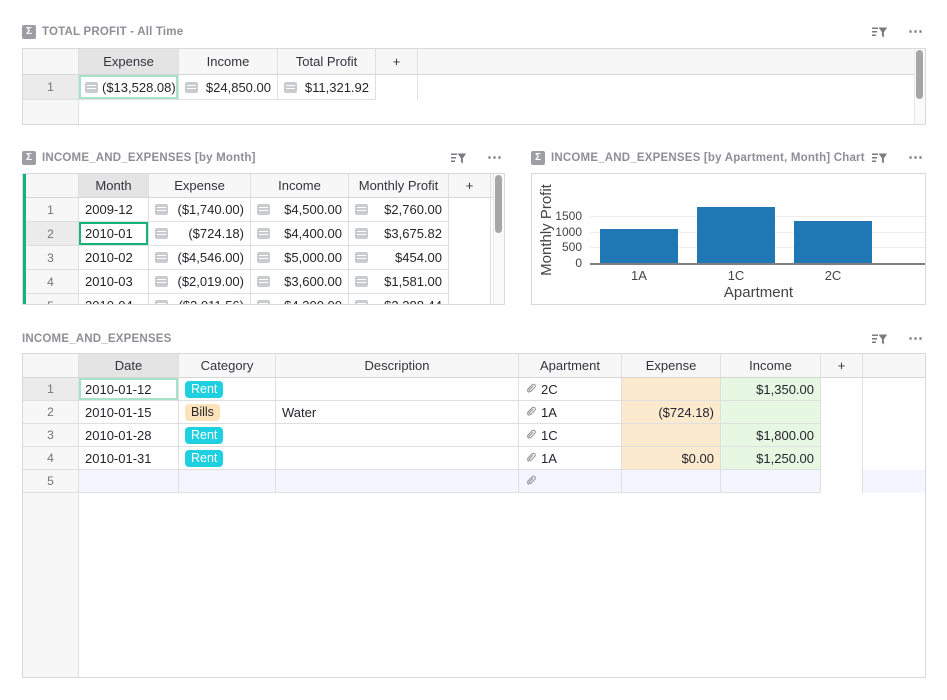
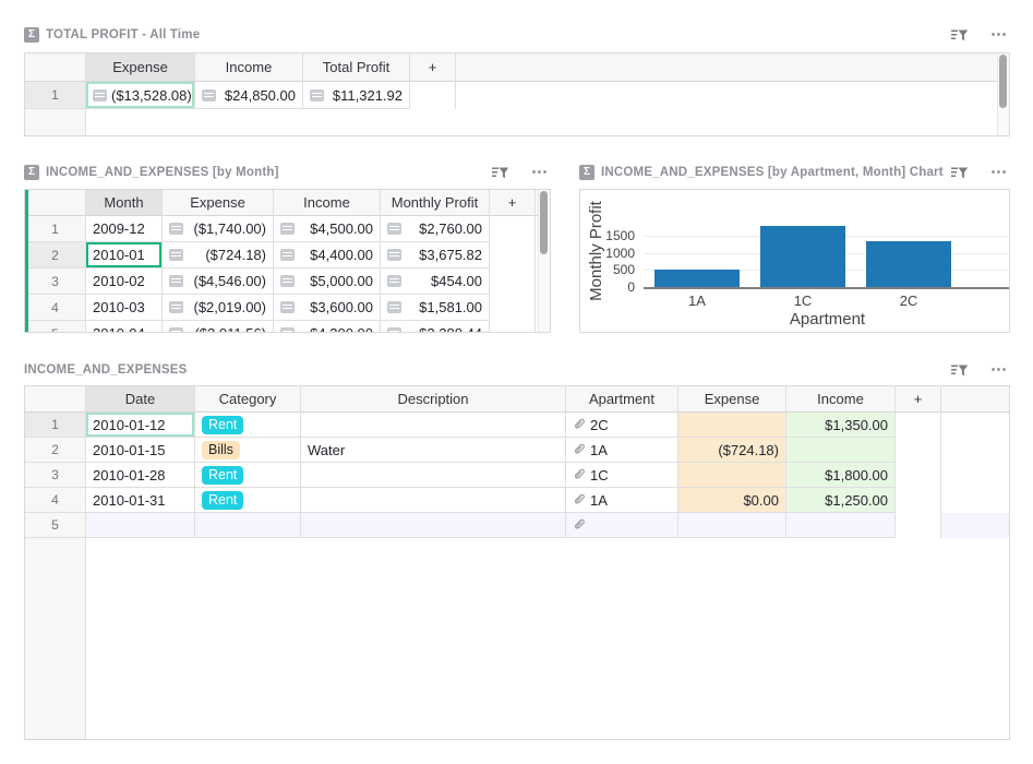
1A: 1100 -> 500
